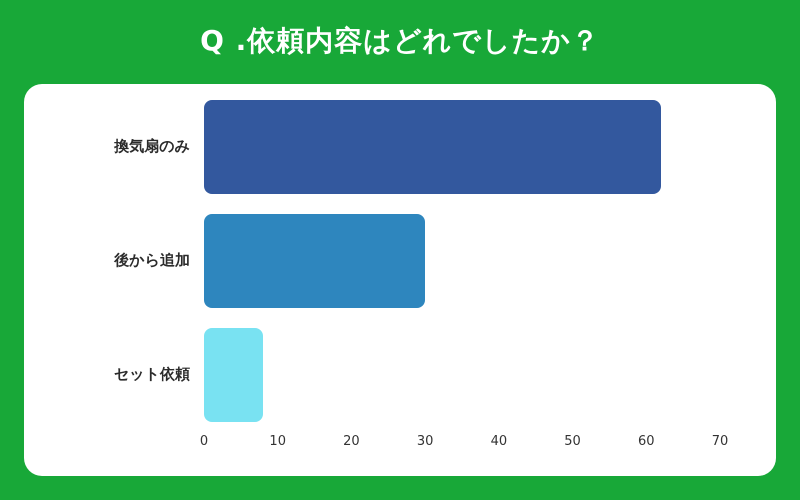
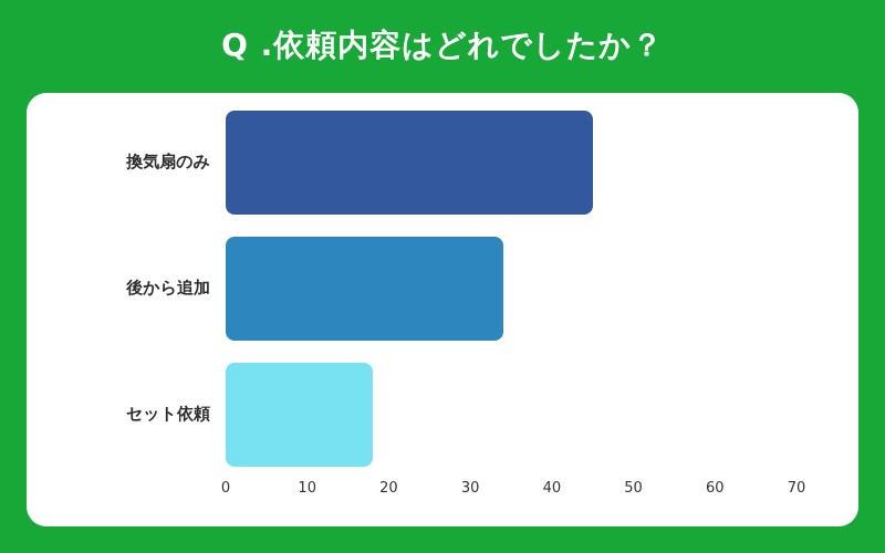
換気扇のみ: 62 -> 45
後から追加: 30 -> 34
セット依頼: 8 -> 18
